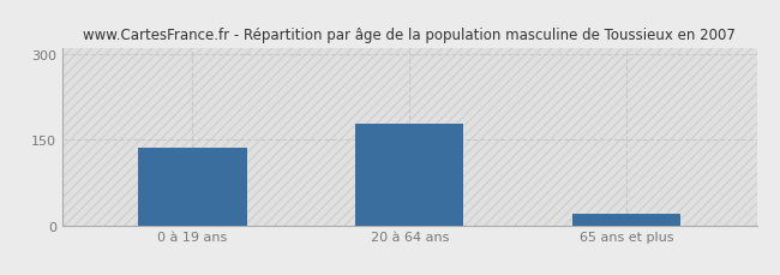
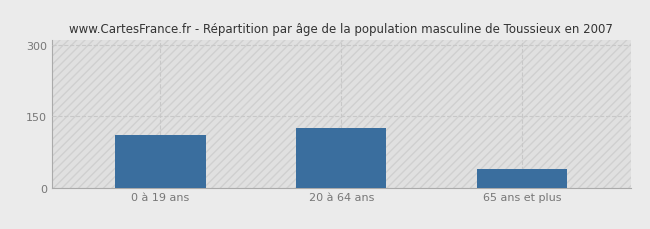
0 à 19 ans: 137 -> 110
20 à 64 ans: 178 -> 125
65 ans et plus: 20 -> 40
